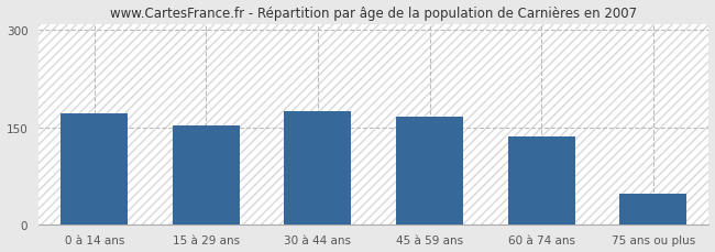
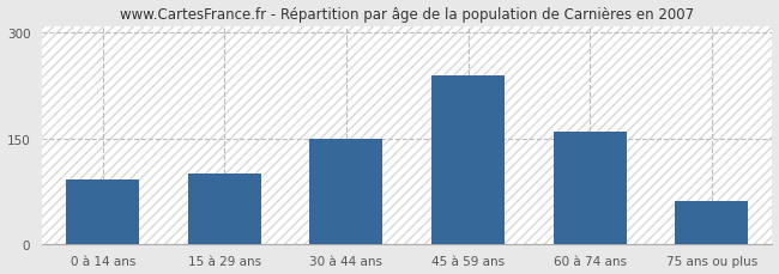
0 à 14 ans: 172 -> 92
15 à 29 ans: 153 -> 100
30 à 44 ans: 175 -> 150
45 à 59 ans: 166 -> 240
60 à 74 ans: 135 -> 160
75 ans ou plus: 48 -> 60
